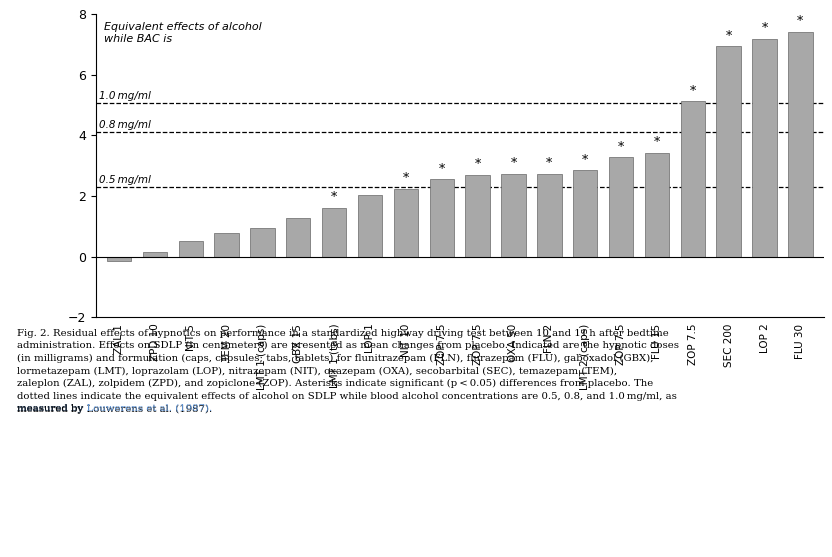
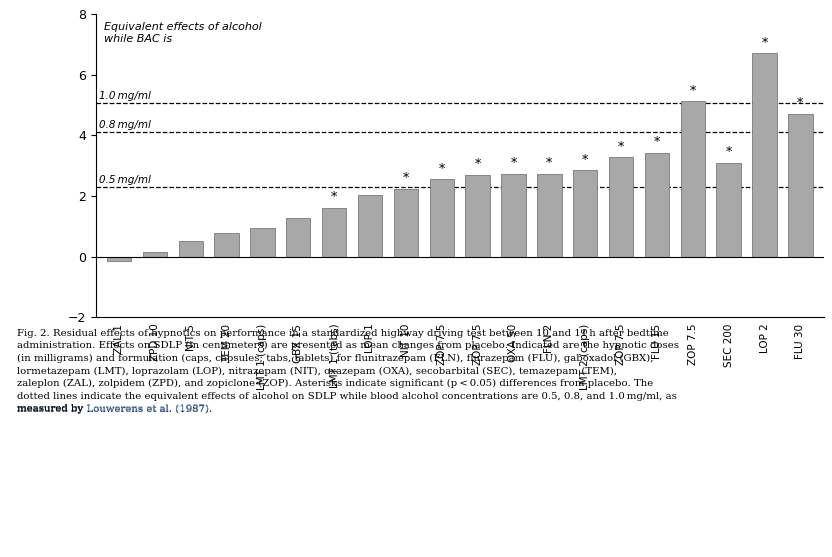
SEC 200: 6.93 -> 3.10
LOP 2: 7.18 -> 6.70
FLU 30: 7.42 -> 4.70
